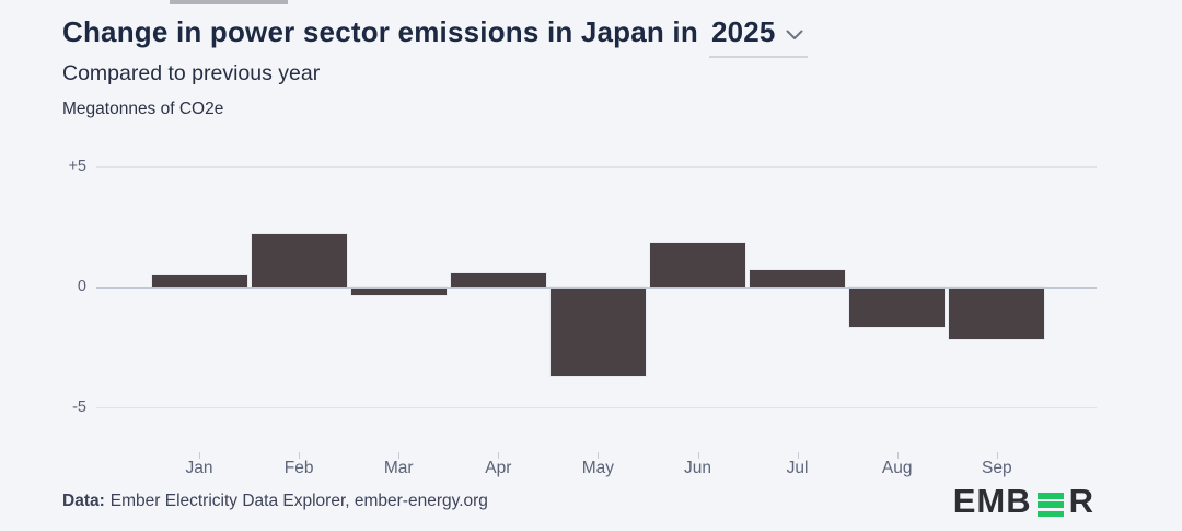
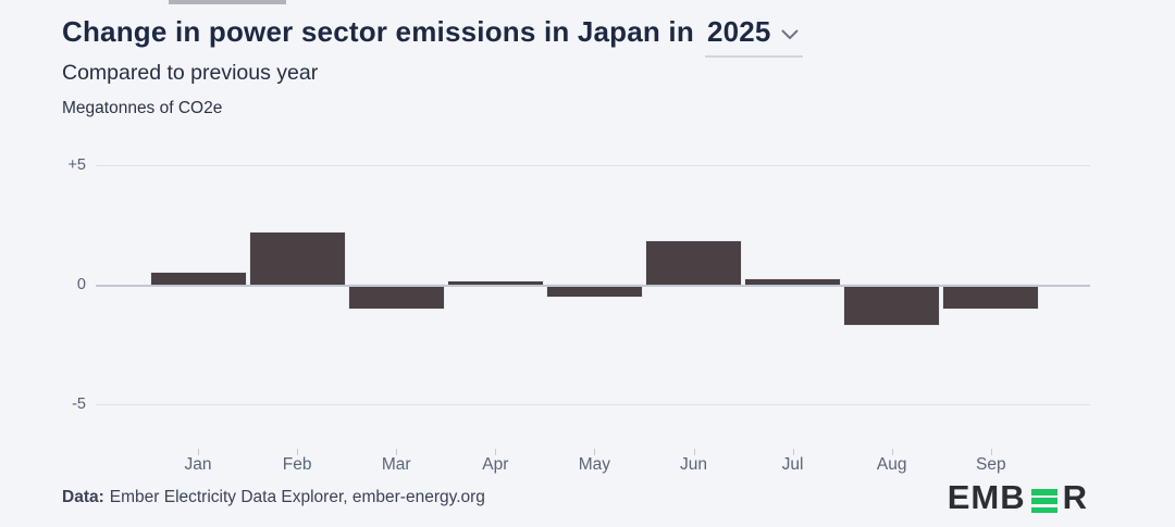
Mar: -0.3 -> -1.0
Apr: 0.6 -> 0.1
May: -3.7 -> -0.5
Jul: 0.7 -> 0.2
Sep: -2.2 -> -1.0
